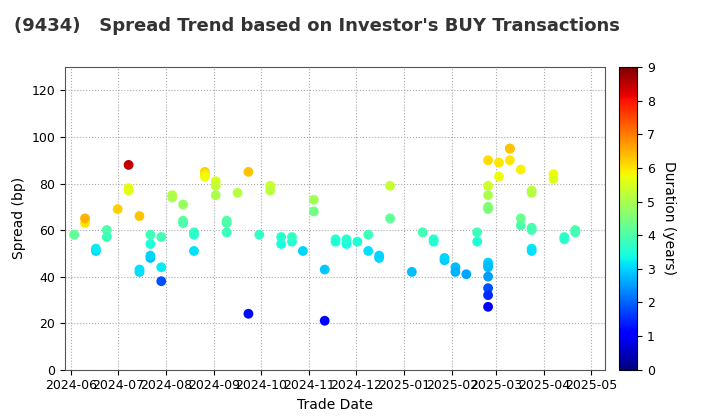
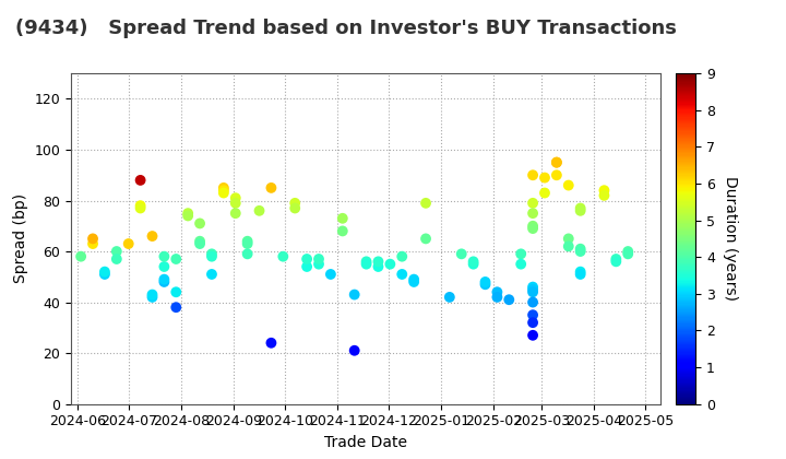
2024-07: 69 -> 63
